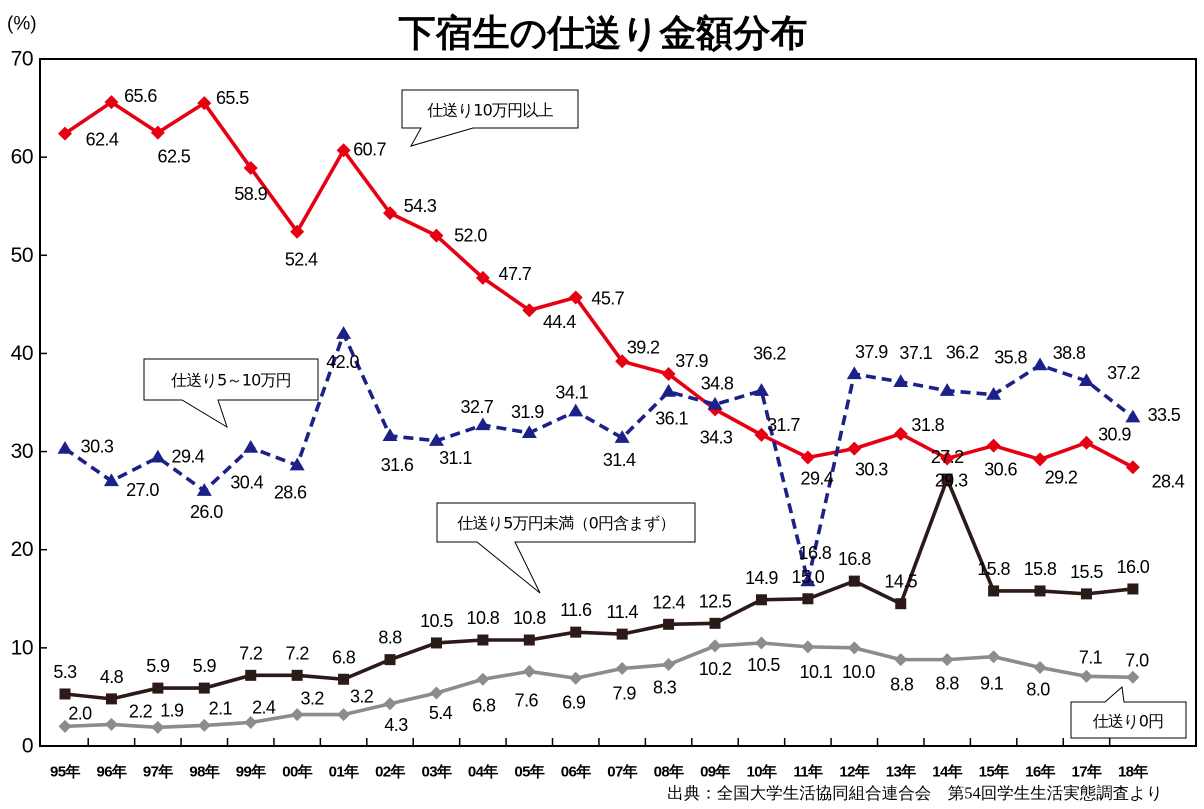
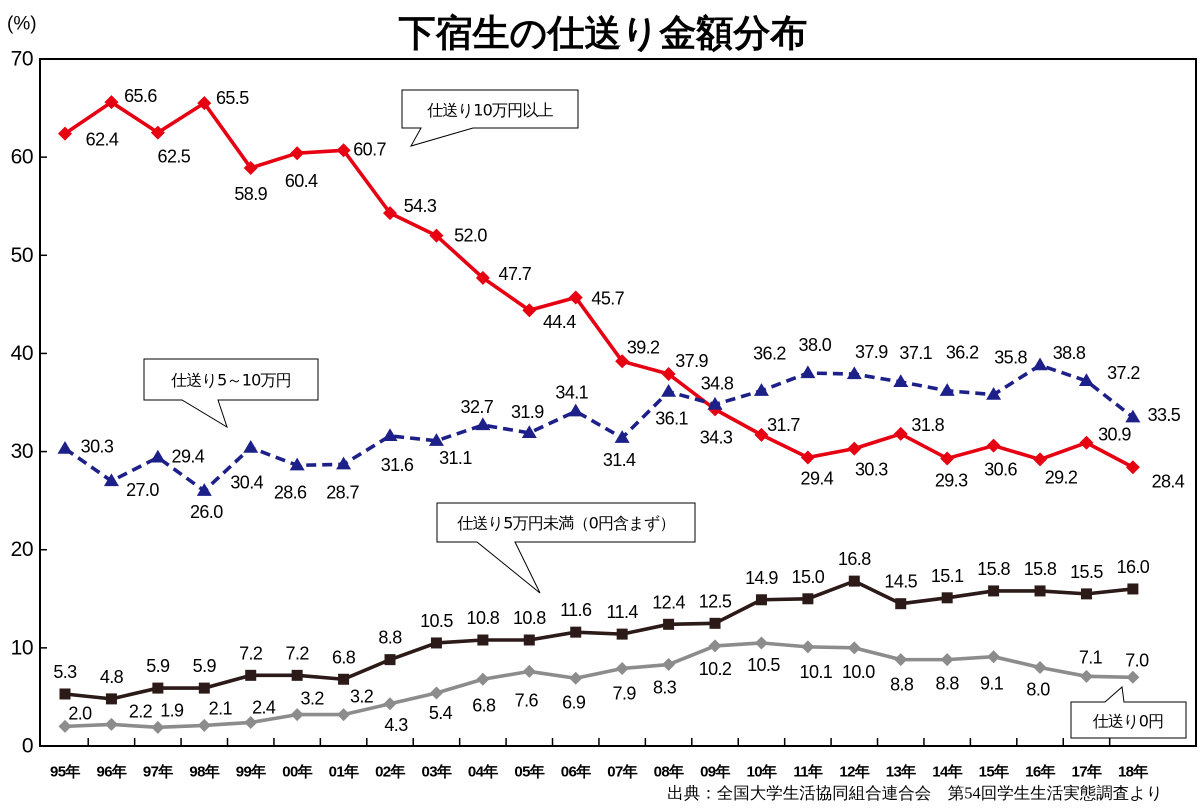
仕送り10万円以上/00年: 52.4 -> 60.4
仕送り5～10万円/01年: 42.0 -> 28.7
仕送り5～10万円/11年: 16.8 -> 38.0
仕送り5万円未満（0円含まず）/14年: 27.2 -> 15.1
